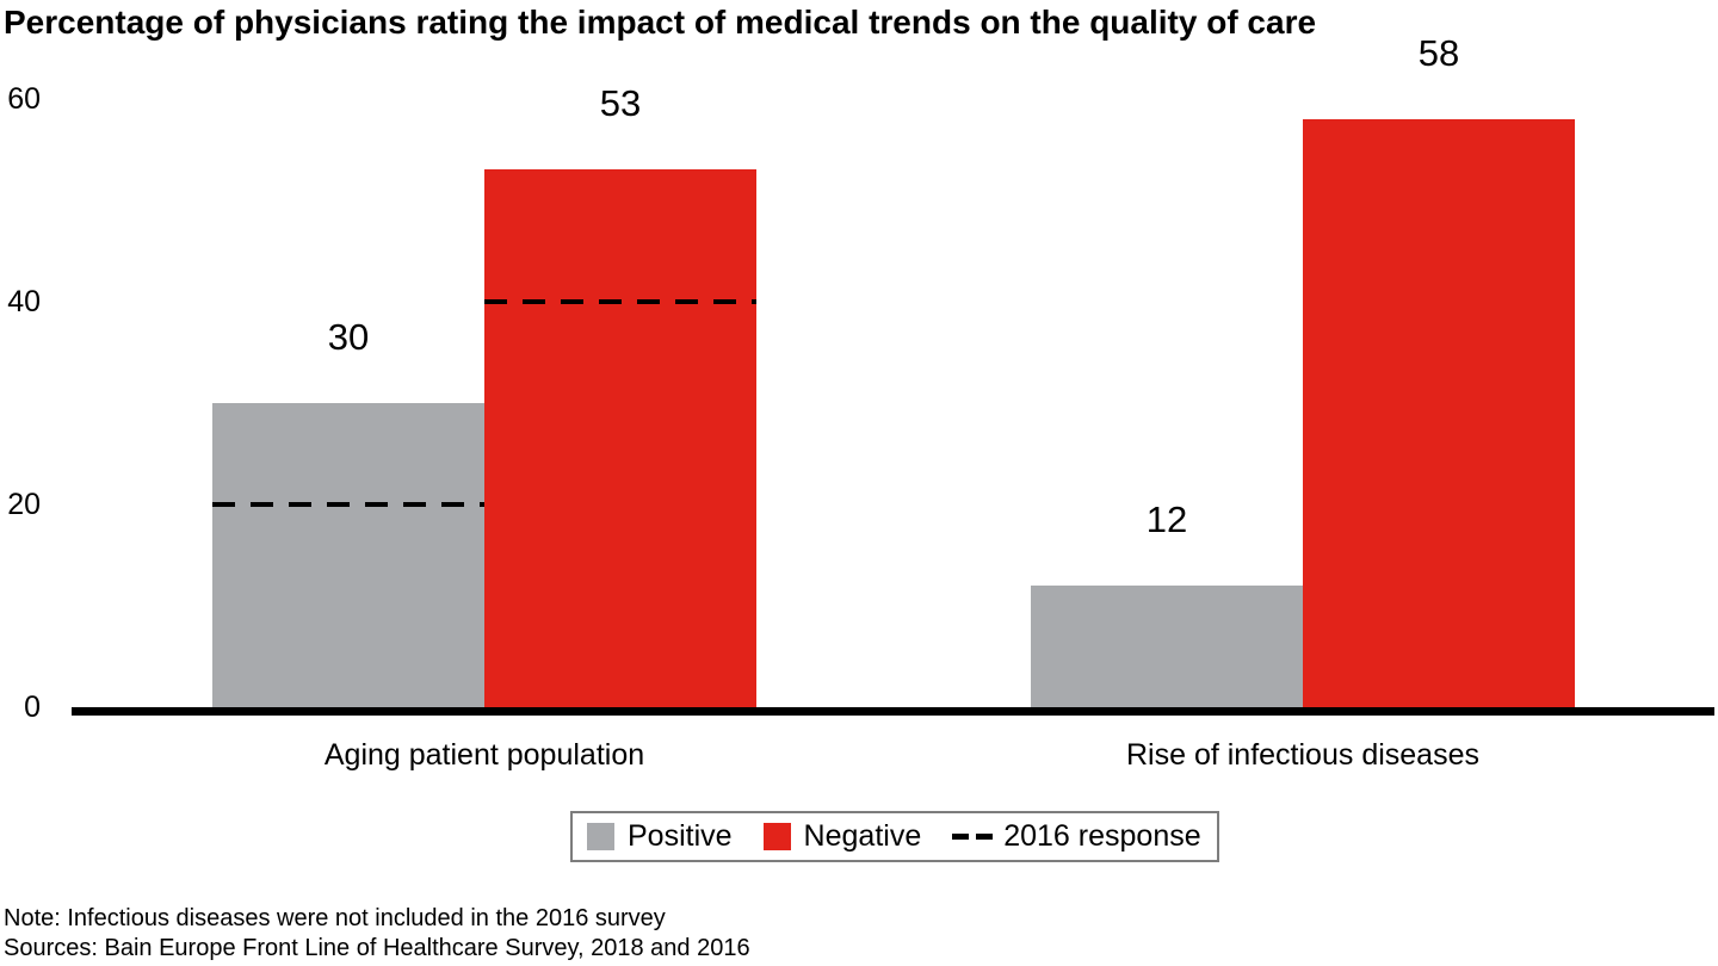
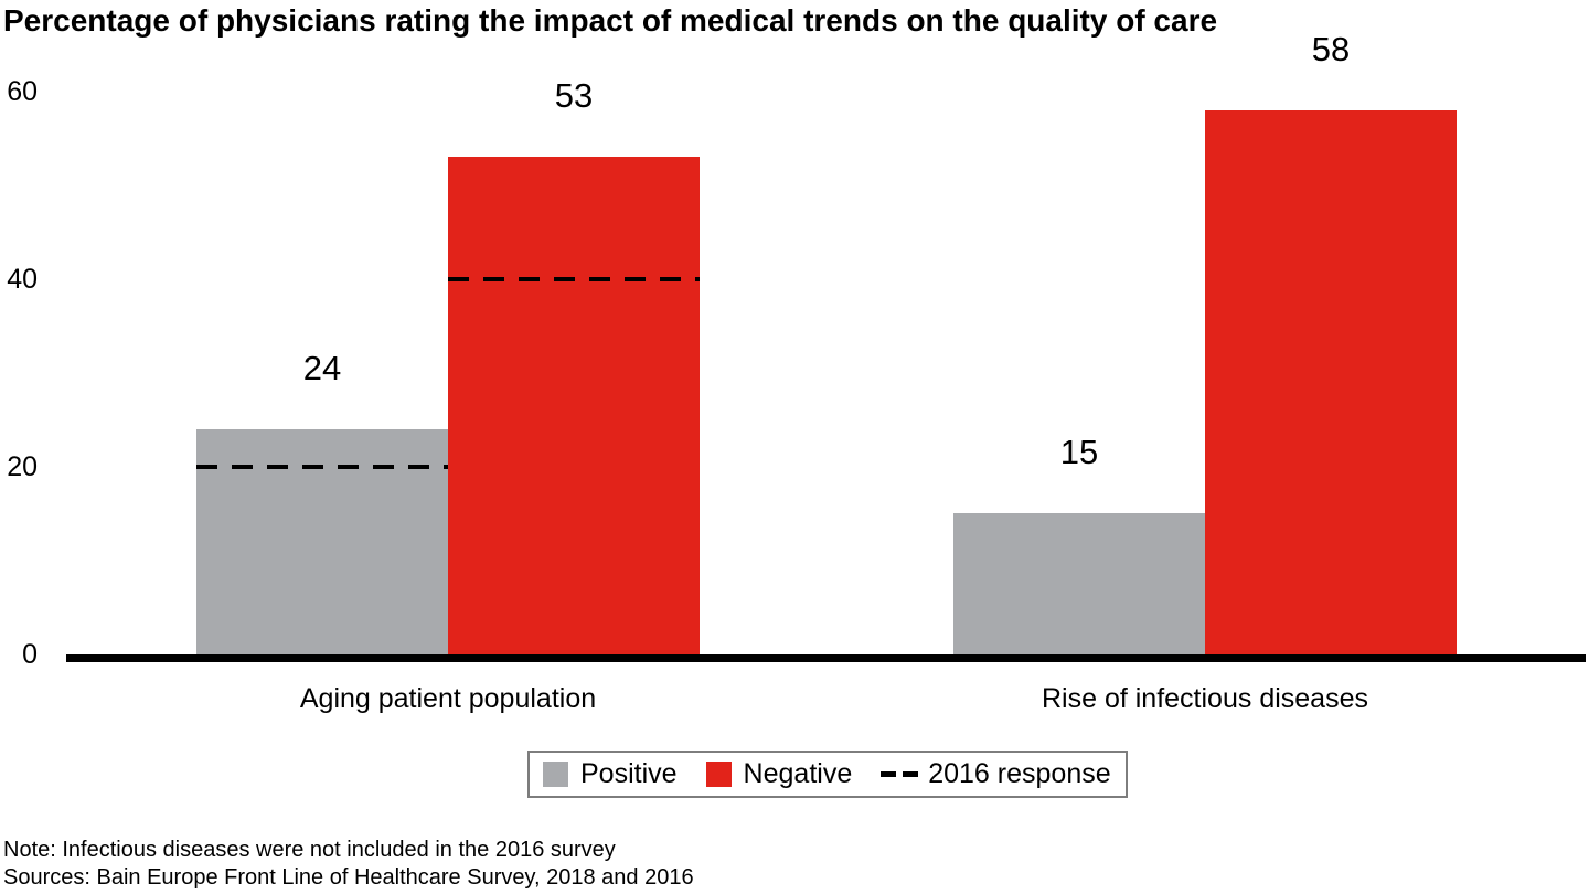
Positive/Aging patient population: 30 -> 24
Positive/Rise of infectious diseases: 12 -> 15
